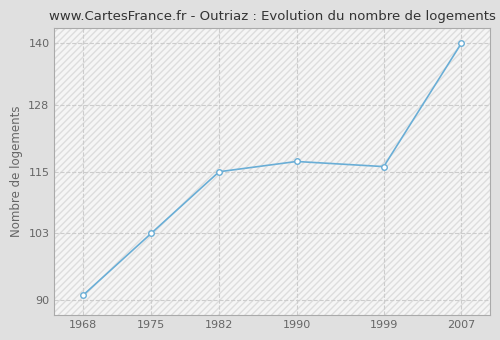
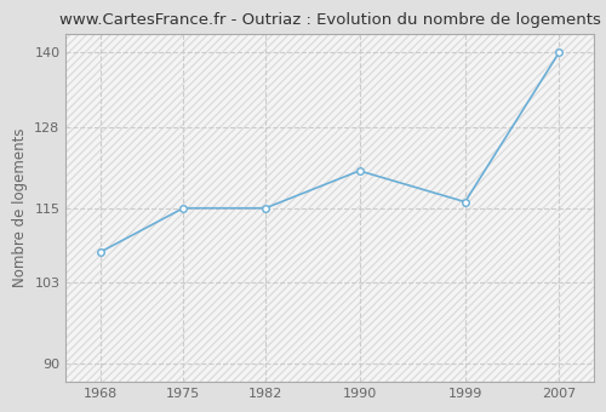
1968: 91 -> 108
1975: 103 -> 115
1990: 117 -> 121
